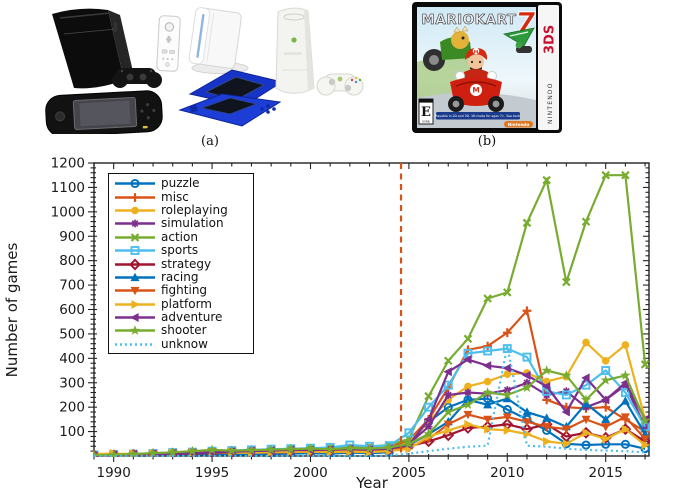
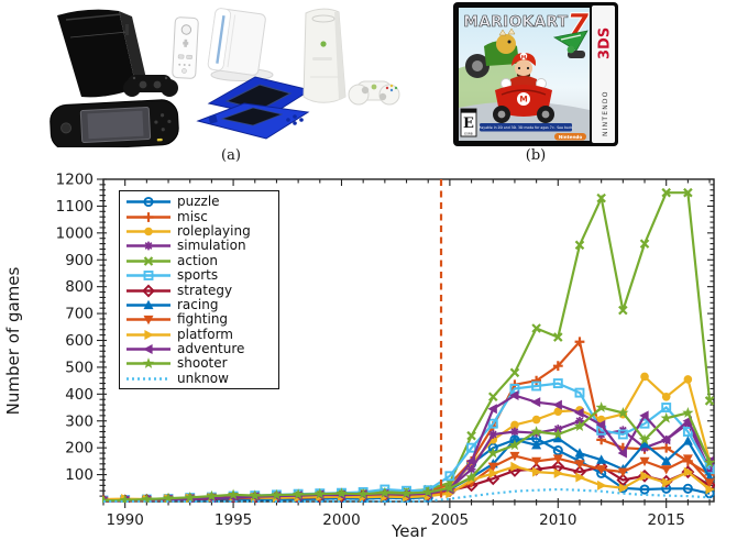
action/2010: 670 -> 610
unknow/2010: 450 -> 40
